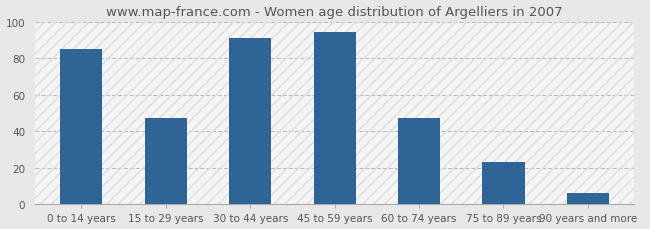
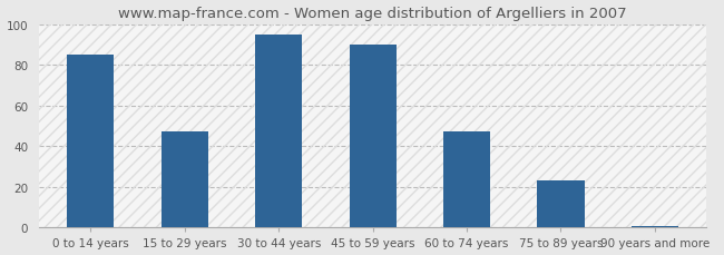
30 to 44 years: 91 -> 95
45 to 59 years: 94 -> 90
90 years and more: 6 -> 1
